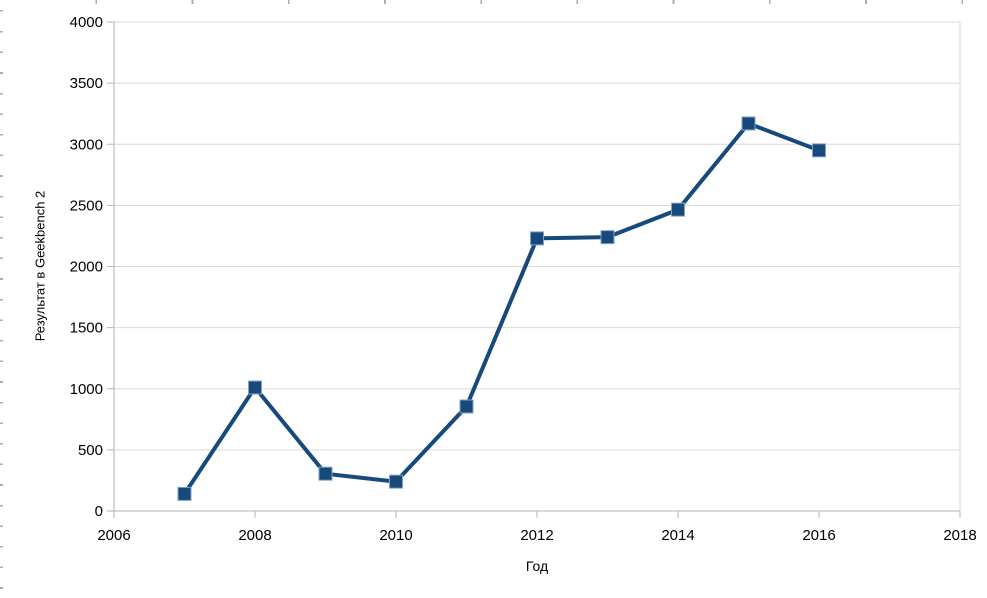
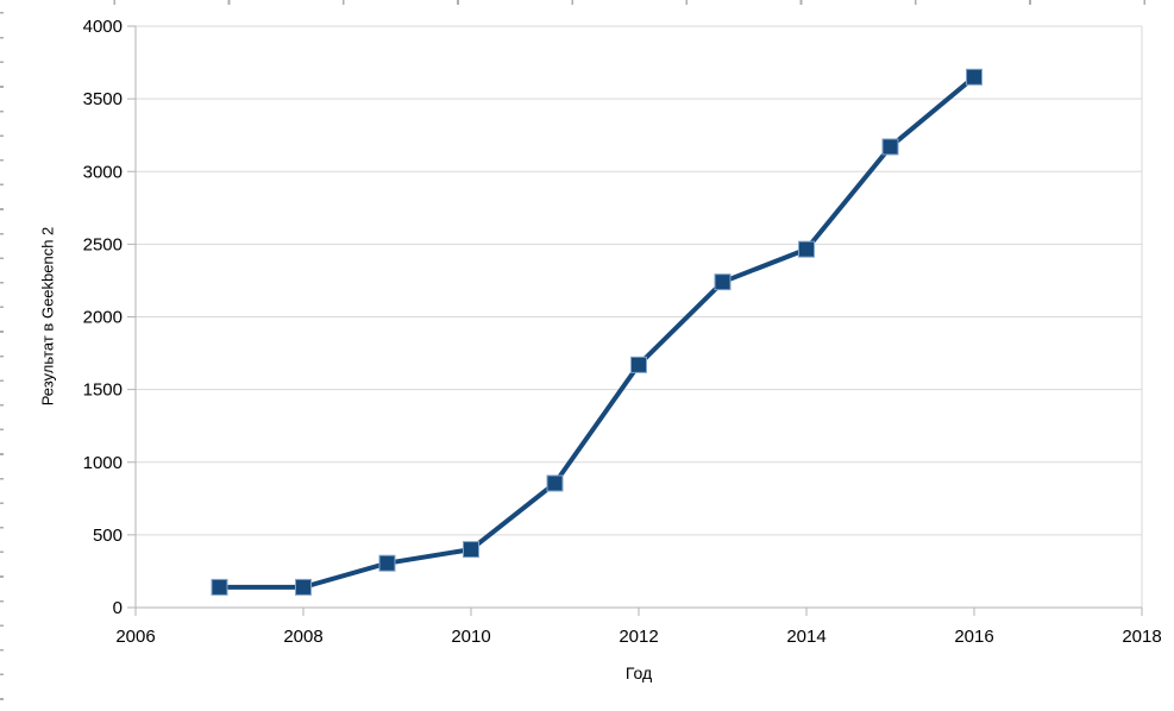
2008: 1010 -> 140
2010: 240 -> 400
2012: 2230 -> 1670
2016: 2950 -> 3650
